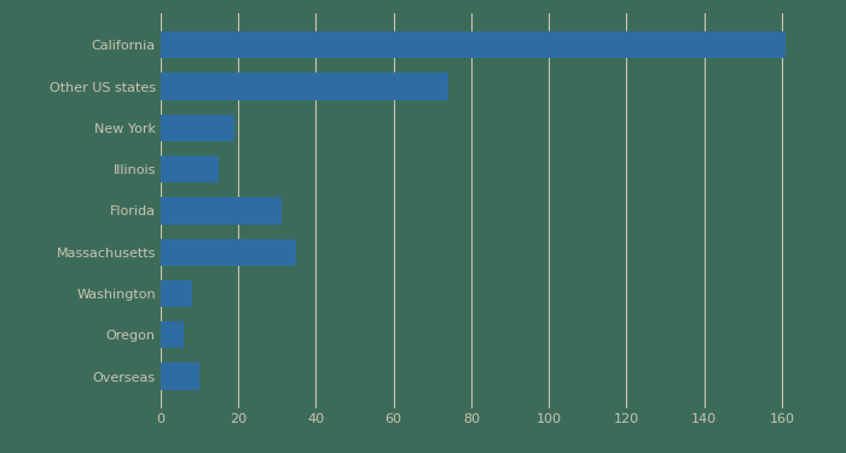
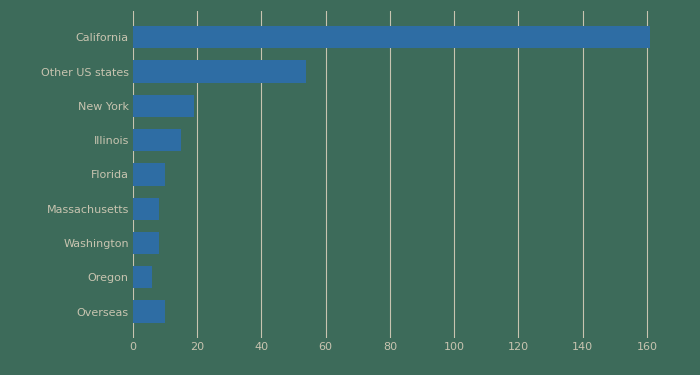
Other US states: 74 -> 54
Florida: 31 -> 10
Massachusetts: 35 -> 8
